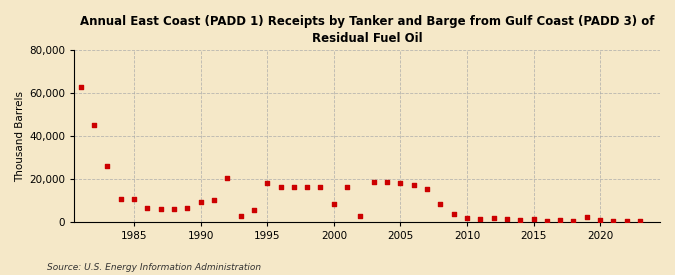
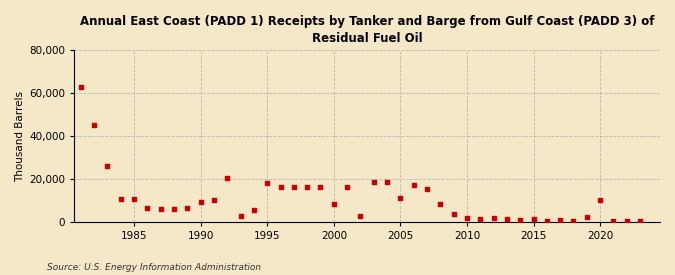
2005: 18,000 -> 11,000
2020: 800 -> 10,000
